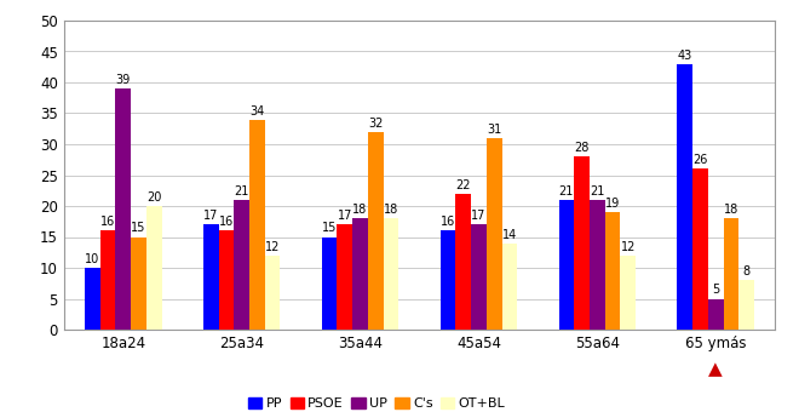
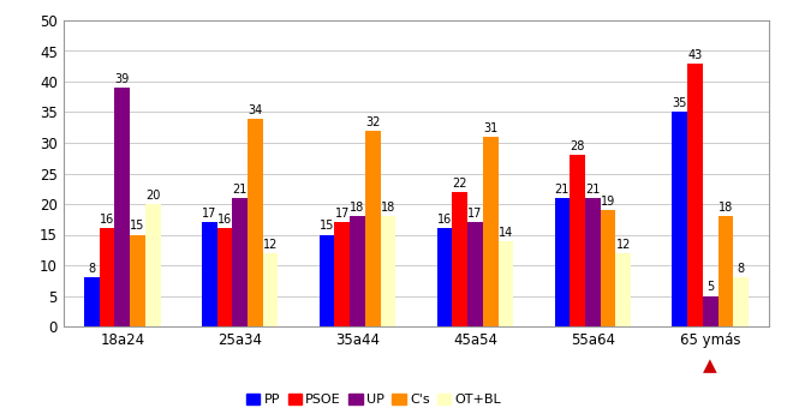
PP/18a24: 10 -> 8
PP/65 ymás: 43 -> 35
PSOE/65 ymás: 26 -> 43
